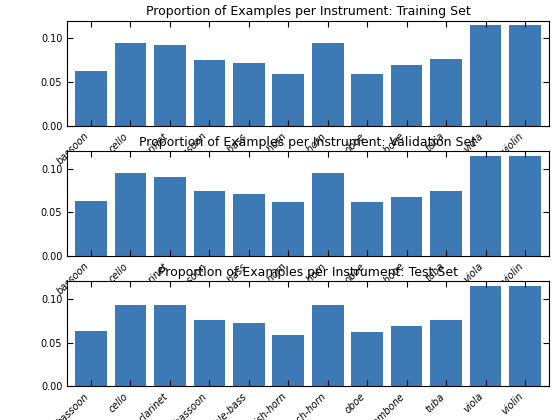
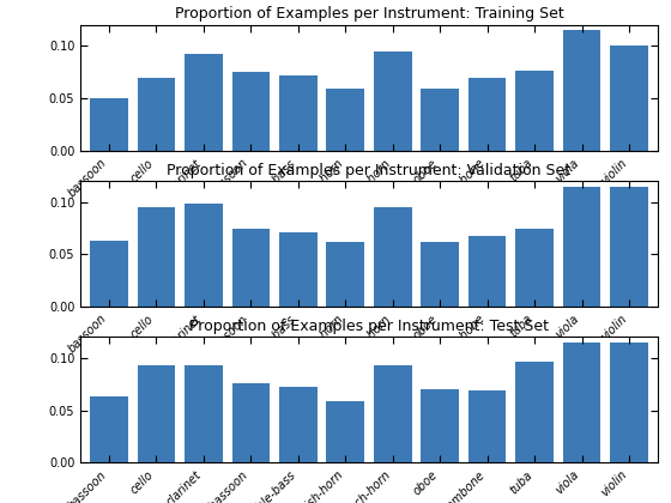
Proportion of Examples per Instrument: Training Set/bassoon: 0.063 -> 0.050
Proportion of Examples per Instrument: Training Set/cello: 0.095 -> 0.070
Proportion of Examples per Instrument: Training Set/violin: 0.115 -> 0.100
clarinet: 0.090 -> 0.098
oboe: 0.062 -> 0.070
tuba: 0.076 -> 0.096
